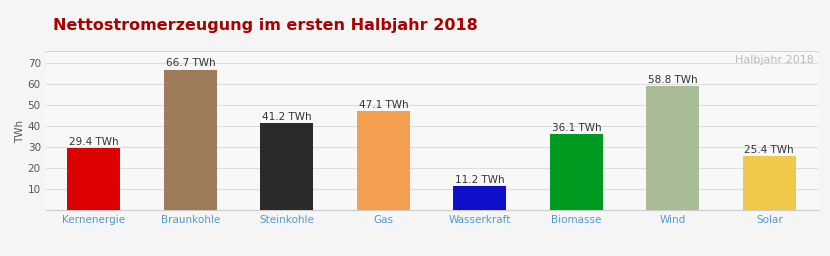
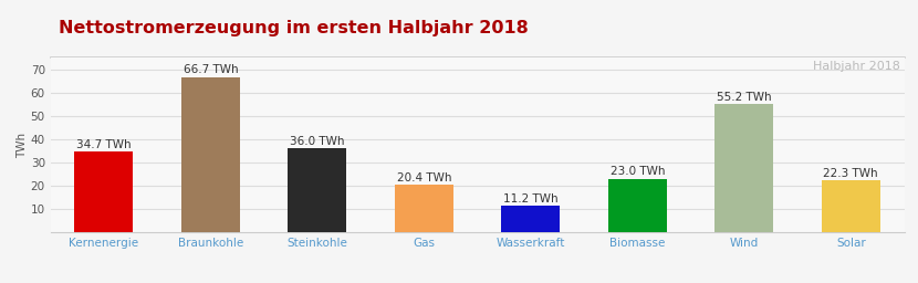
Kernenergie: 29.4 -> 34.7
Steinkohle: 41.2 -> 36.0
Gas: 47.1 -> 20.4
Biomasse: 36.1 -> 23.0
Wind: 58.8 -> 55.2
Solar: 25.4 -> 22.3
